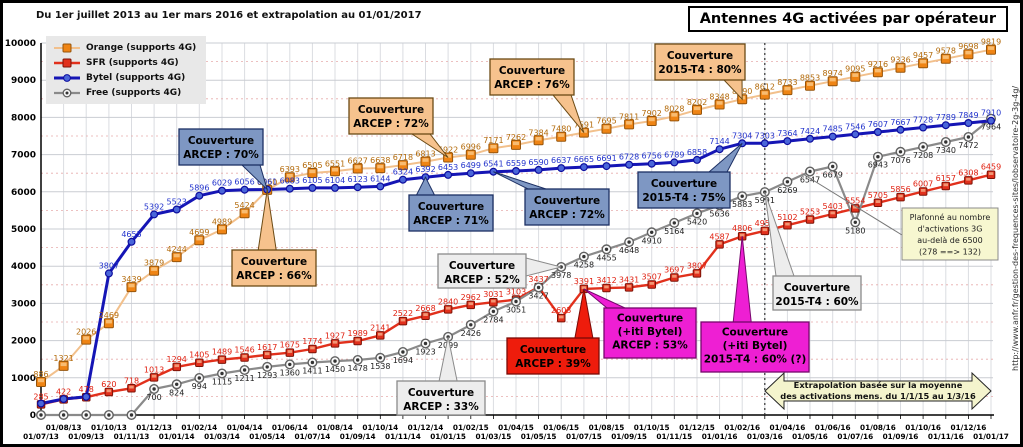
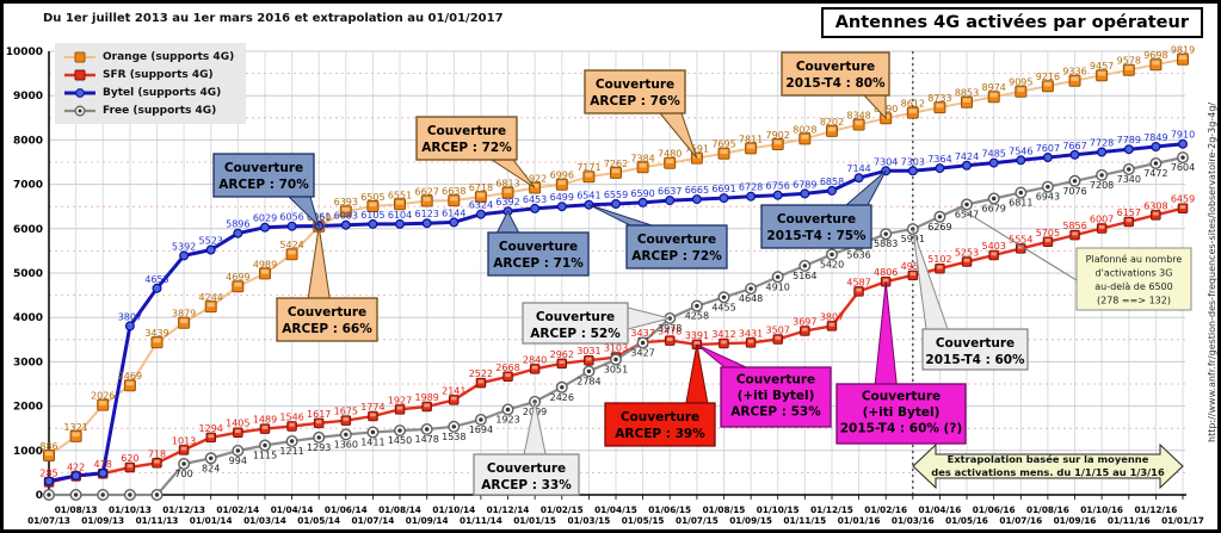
SFR (supports 4G)/01/06/15: 2603 -> 3478
Free (supports 4G)/01/07/16: 5180 -> 6811
Free (supports 4G)/01/01/17: 7964 -> 7604
